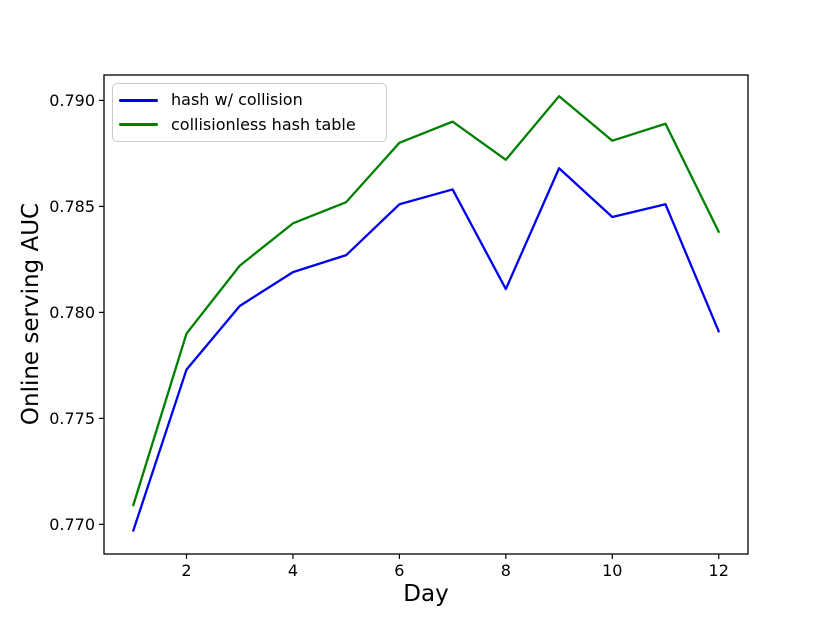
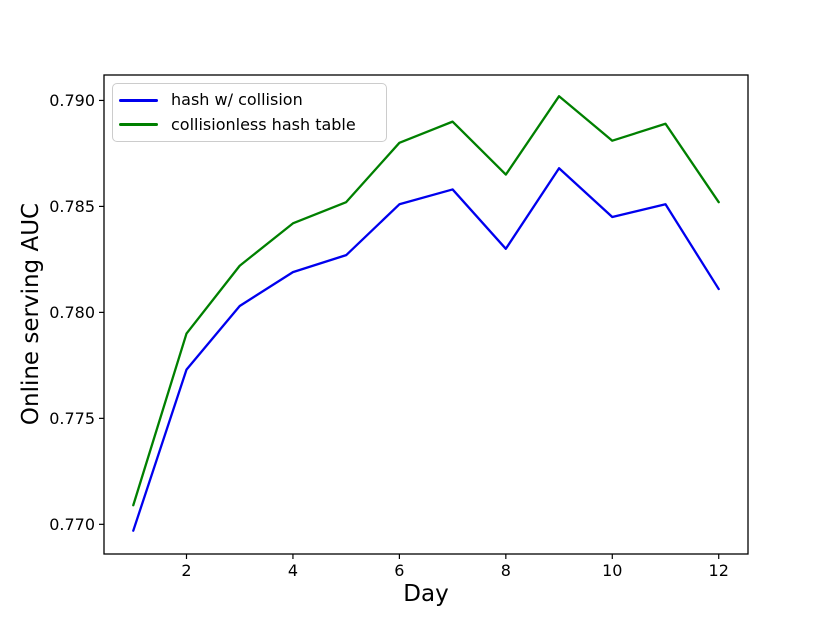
hash w/ collision/8: 0.7811 -> 0.7830
collisionless hash table/8: 0.7872 -> 0.7865
hash w/ collision/12: 0.7791 -> 0.7811
collisionless hash table/12: 0.7838 -> 0.7852
